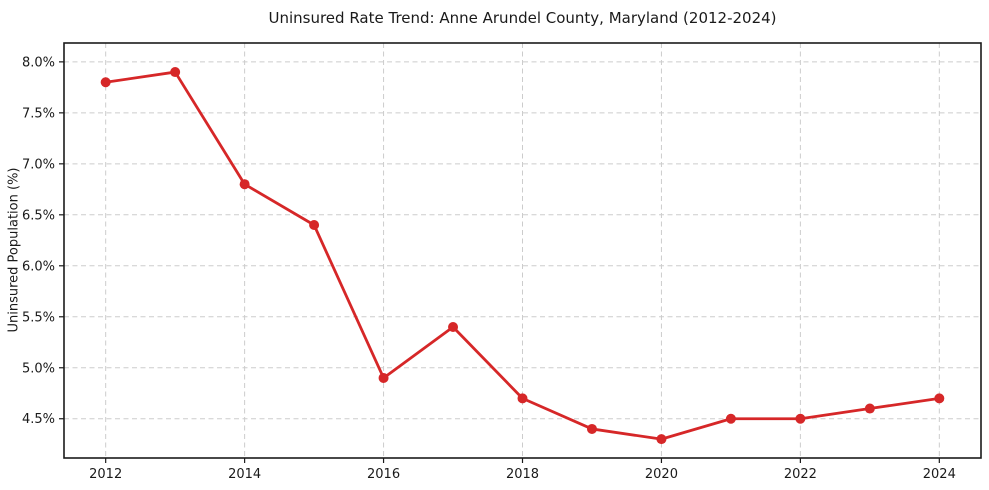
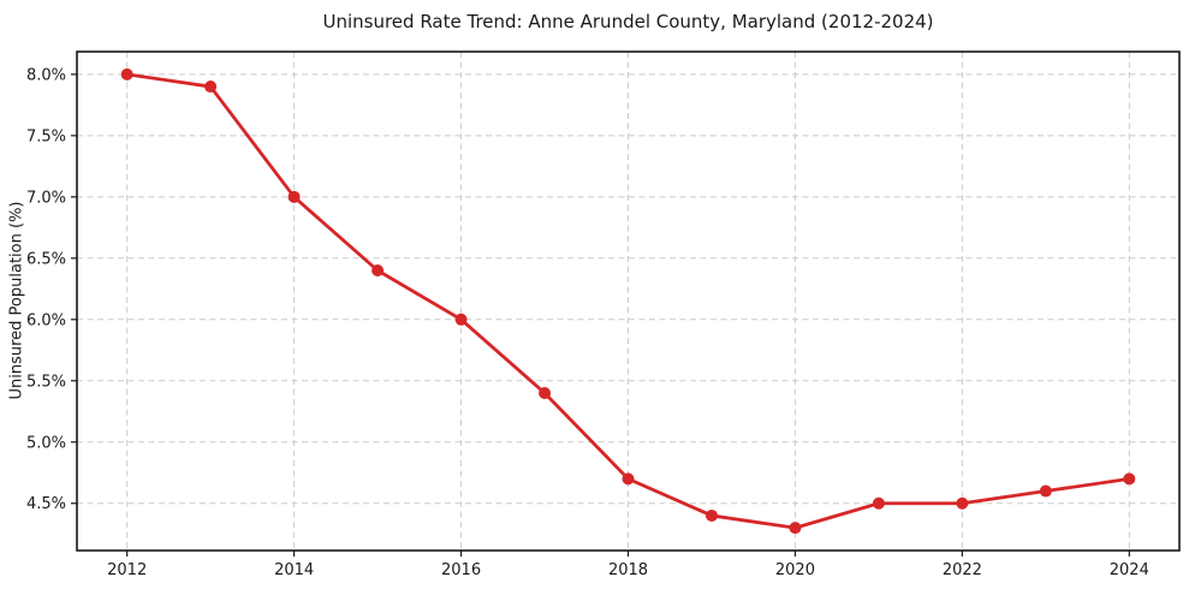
2012: 7.8% -> 8.0%
2014: 6.8% -> 7.0%
2016: 4.9% -> 6.0%
